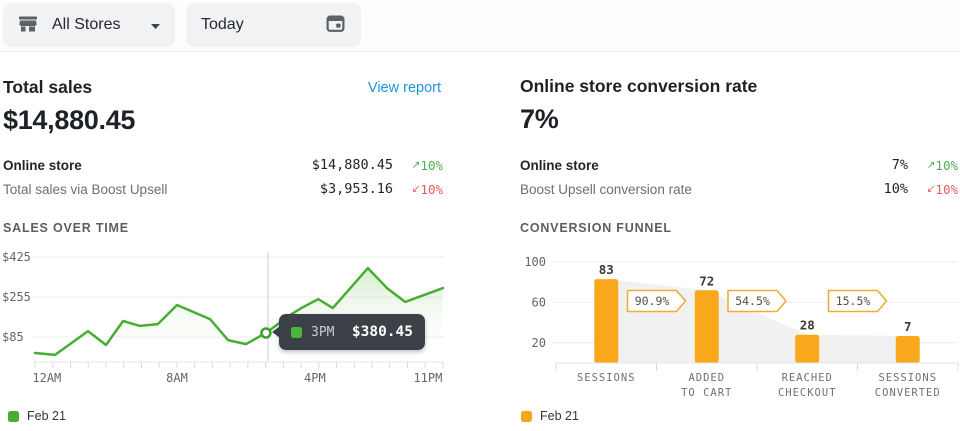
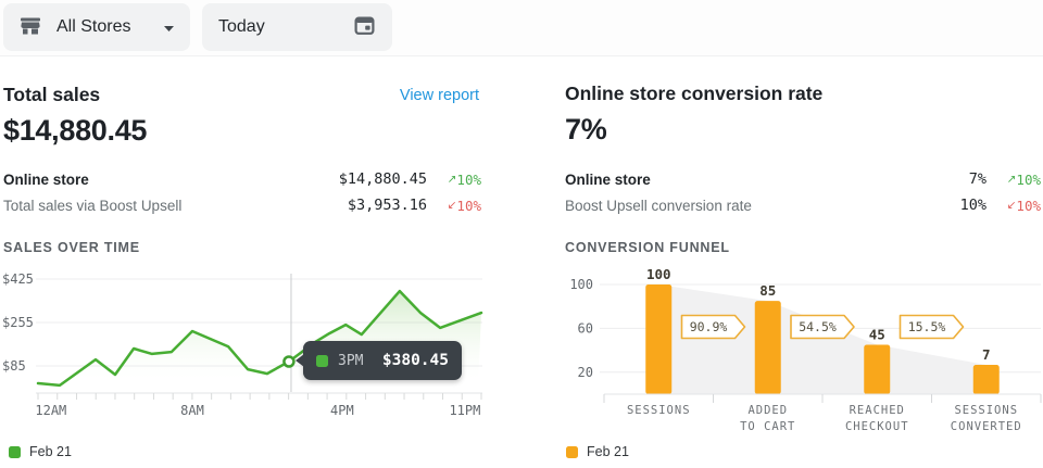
CONVERSION FUNNEL/SESSIONS: 83 -> 100
CONVERSION FUNNEL/ADDED TO CART: 72 -> 85
CONVERSION FUNNEL/REACHED CHECKOUT: 28 -> 45
